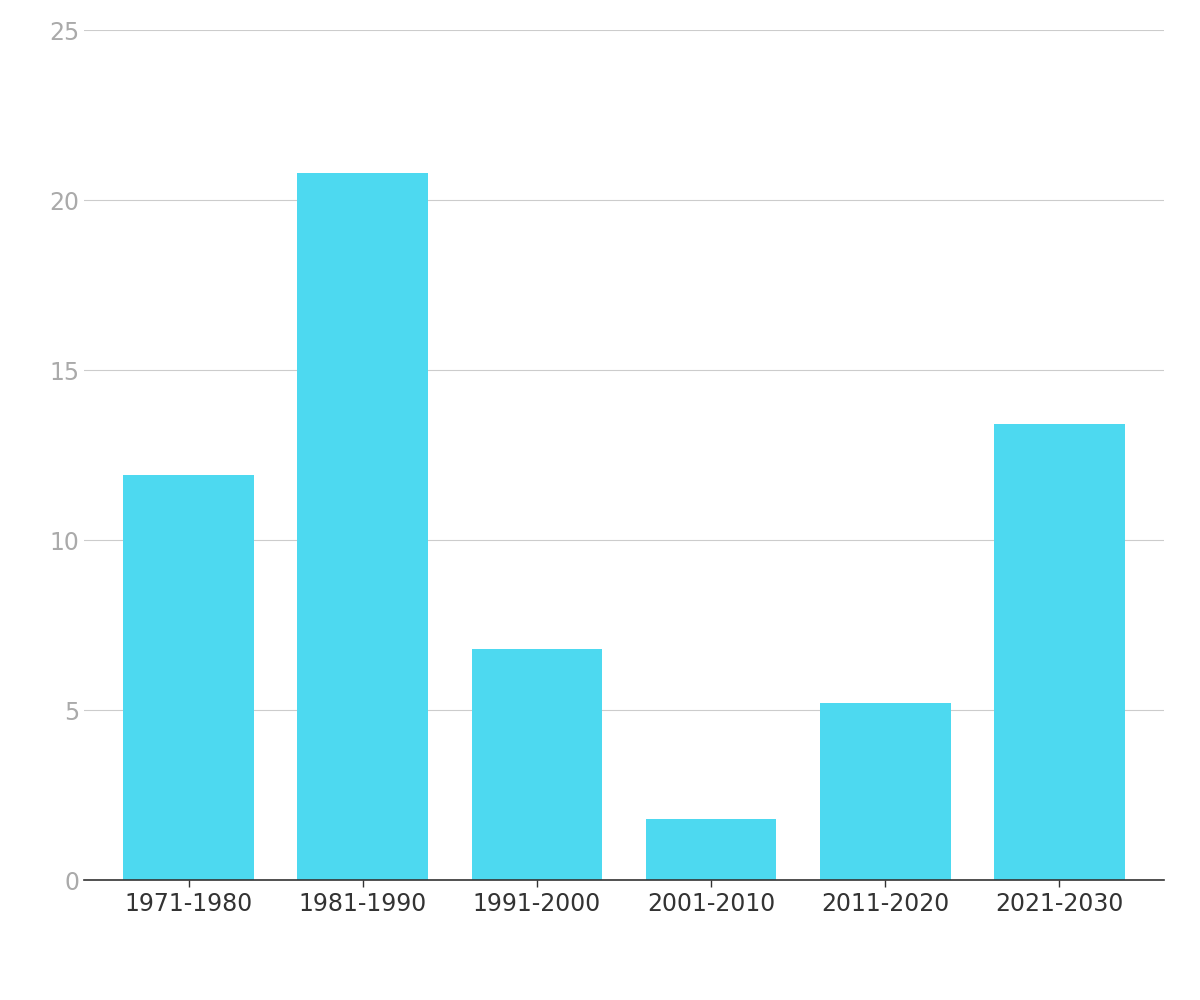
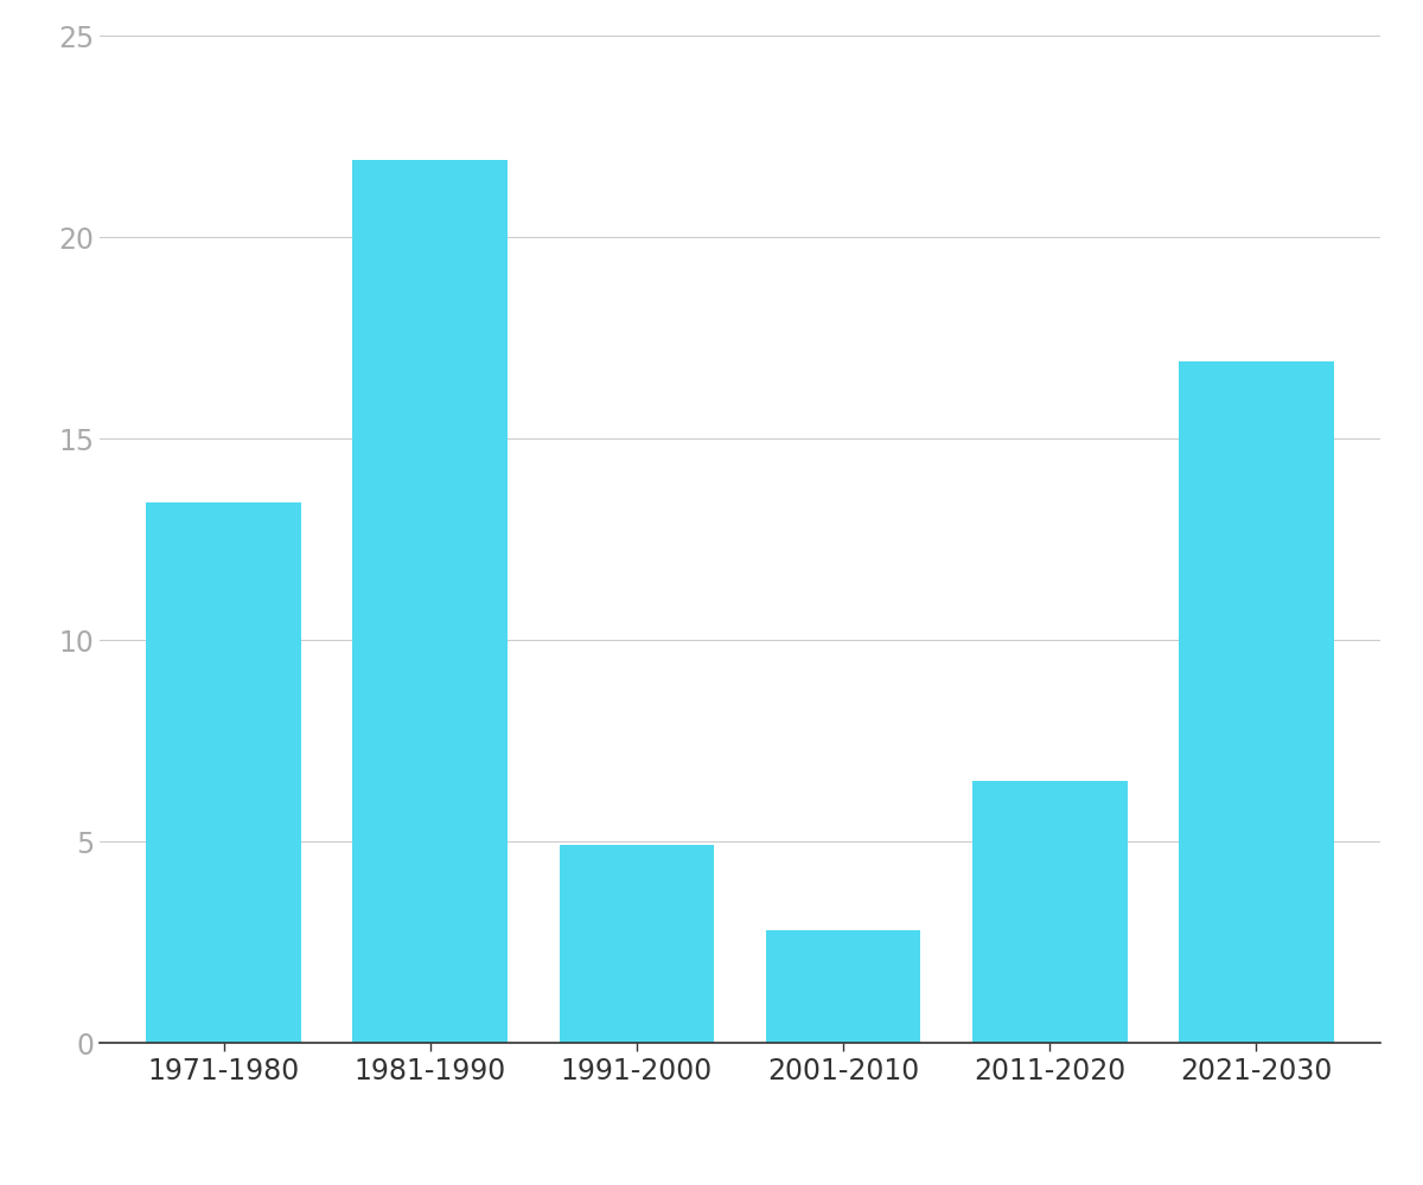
1971-1980: 11.9 -> 13.4
1981-1990: 20.8 -> 21.9
1991-2000: 6.8 -> 4.9
2001-2010: 1.8 -> 2.8
2011-2020: 5.2 -> 6.5
2021-2030: 13.4 -> 16.9
